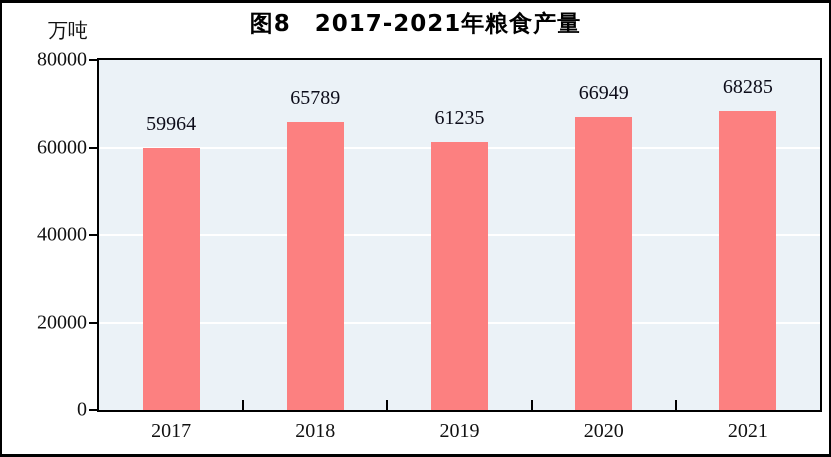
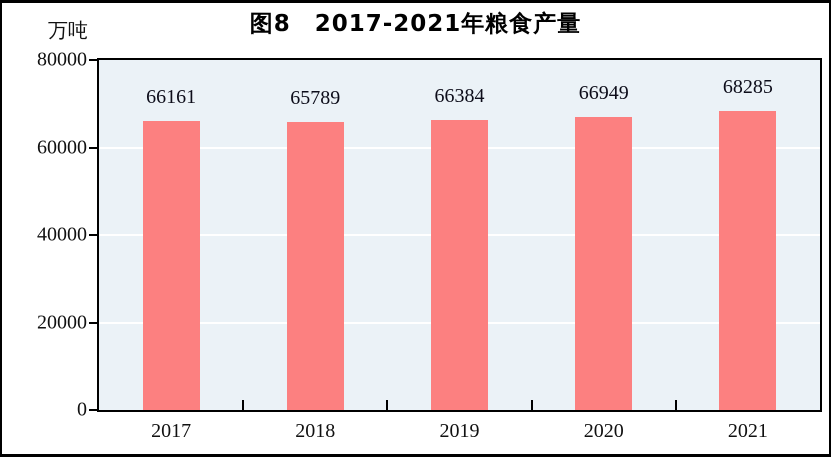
2017: 59964 -> 66161
2019: 61235 -> 66384
